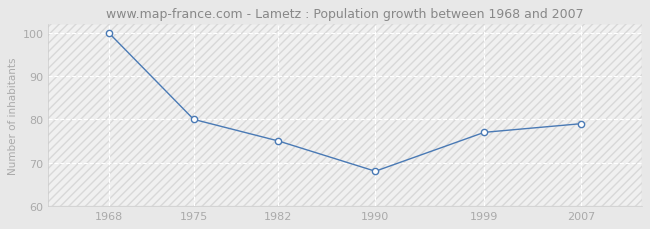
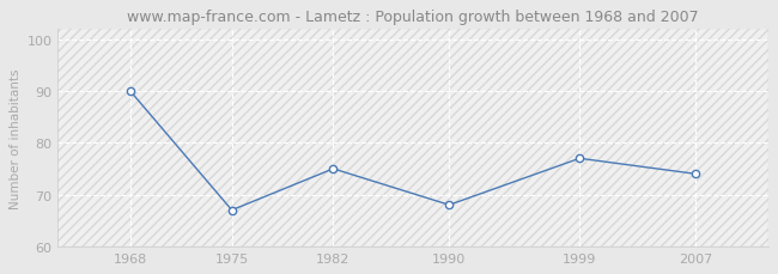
1968: 100 -> 90
1975: 80 -> 67
2007: 79 -> 74
